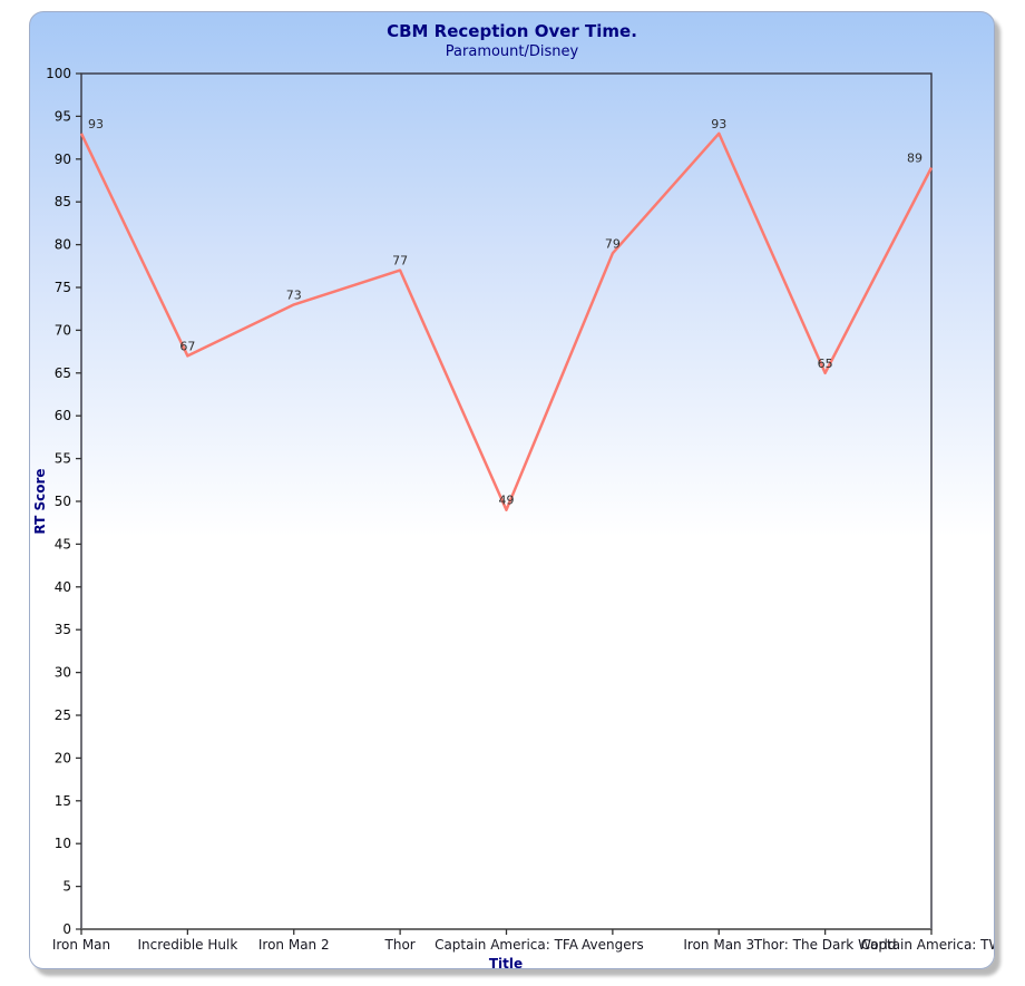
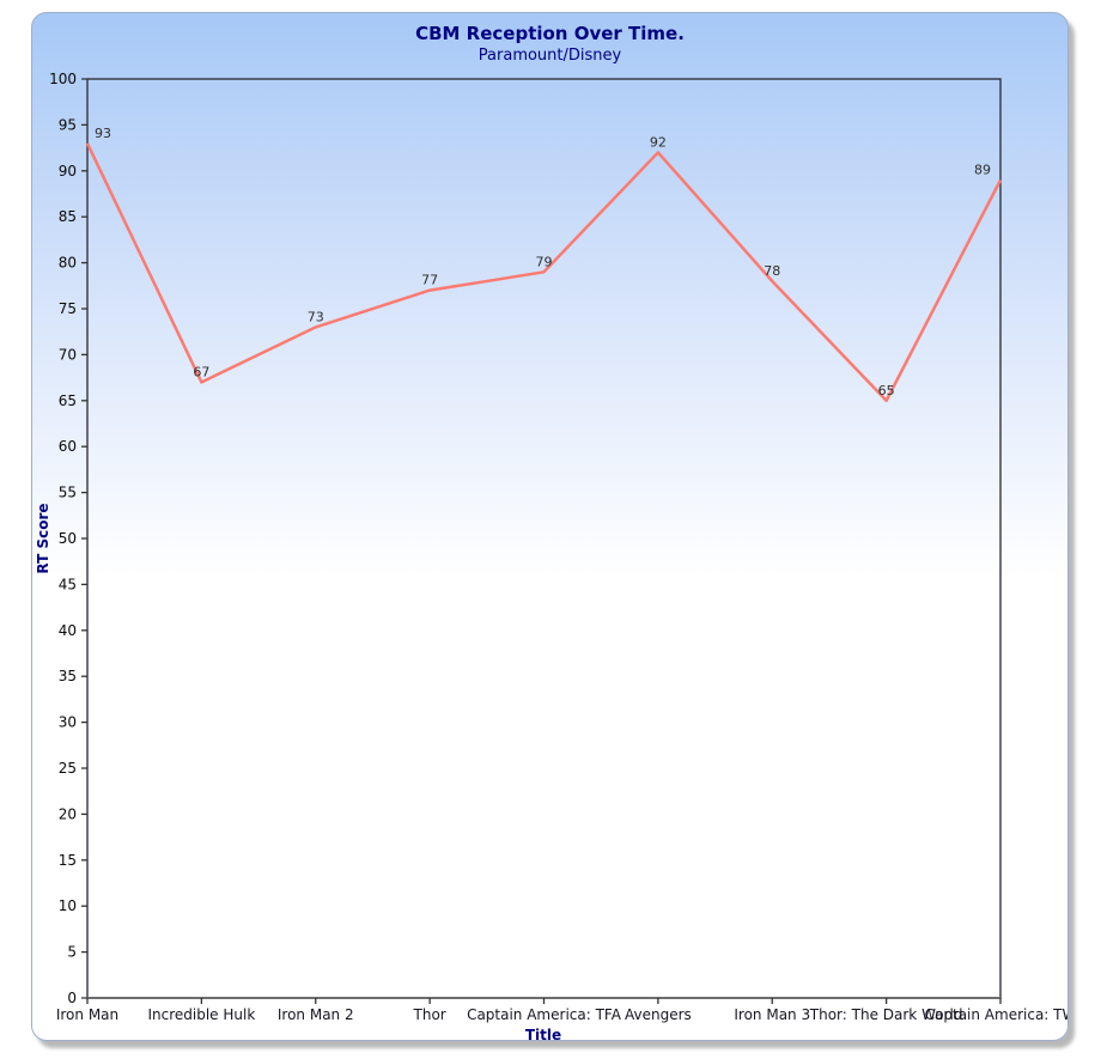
Captain America: TFA: 49 -> 79
Avengers: 79 -> 92
Iron Man 3: 93 -> 78
